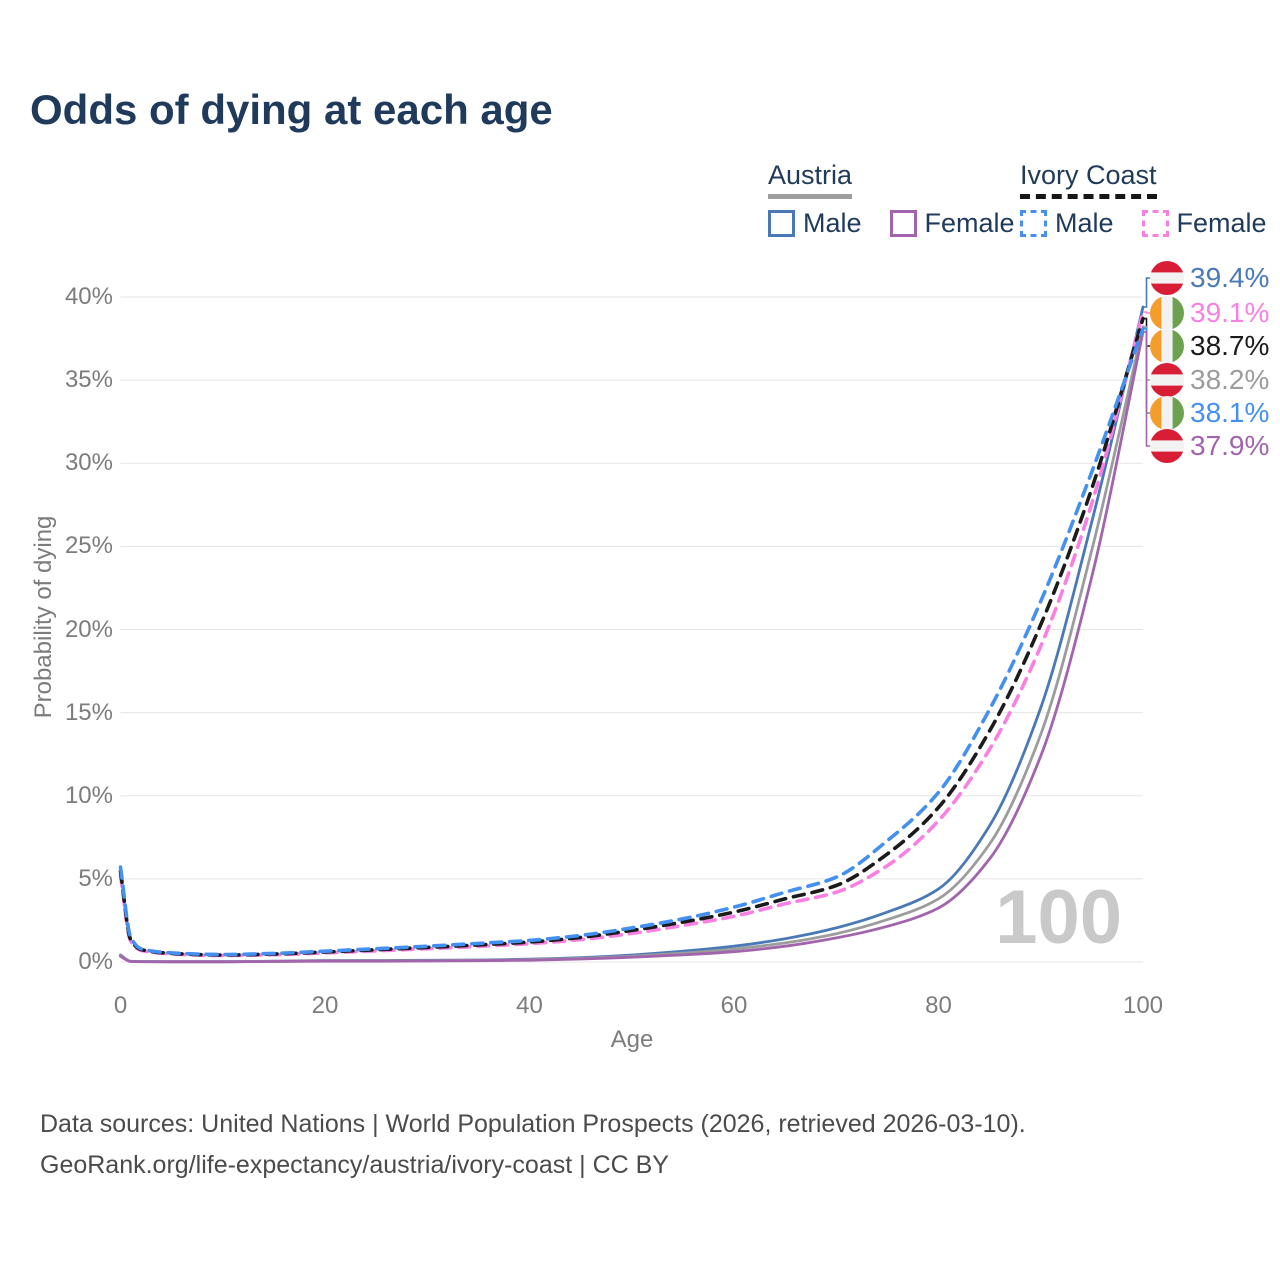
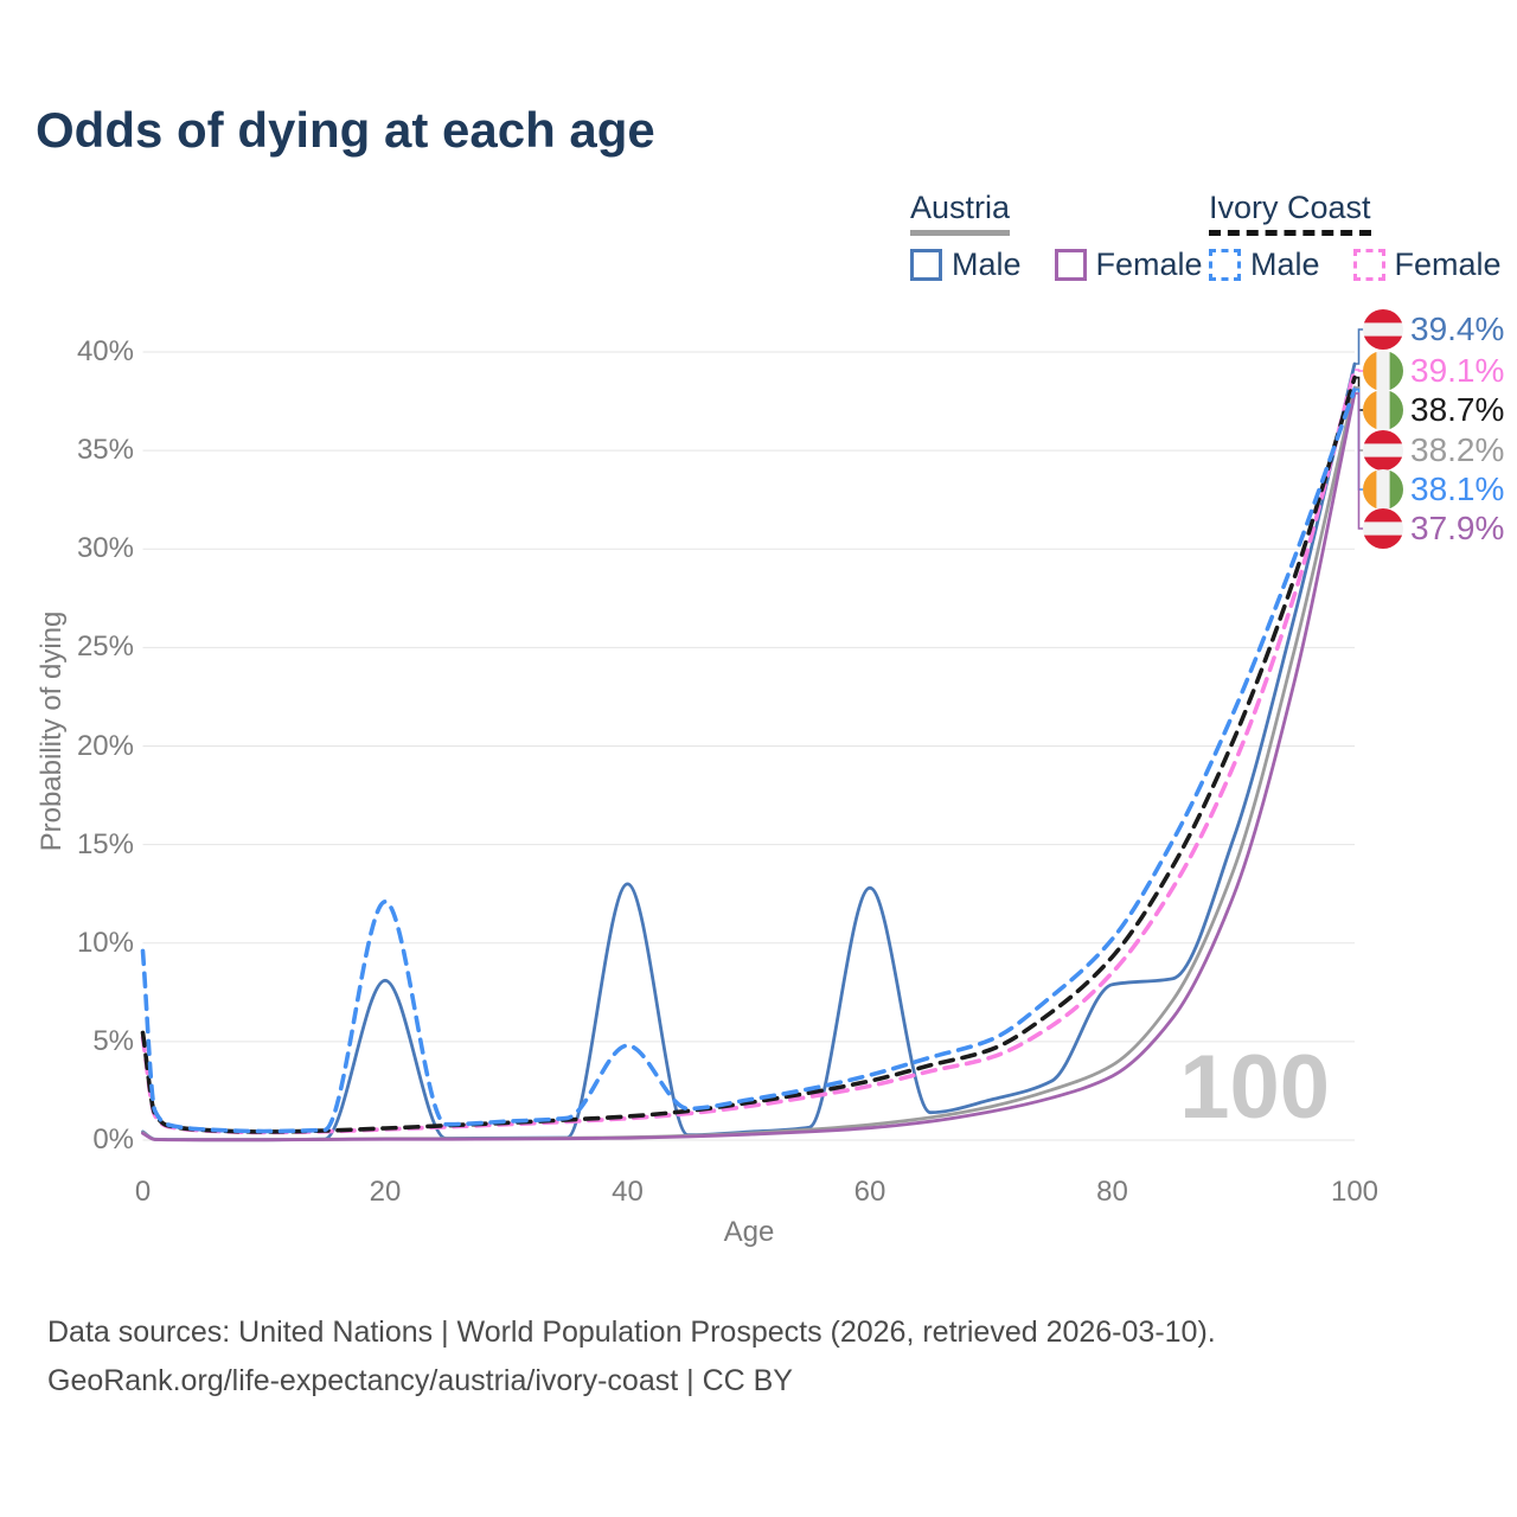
Ivory Coast Male/0: 5.7% -> 9.6%
Austria Male/20: 0.1% -> 8.1%
Ivory Coast Male/20: 0.7% -> 12.1%
Austria Male/40: 0.2% -> 13.0%
Ivory Coast Male/40: 1.3% -> 4.8%
Austria Male/60: 0.9% -> 12.8%
Austria Male/80: 4.4% -> 7.9%
